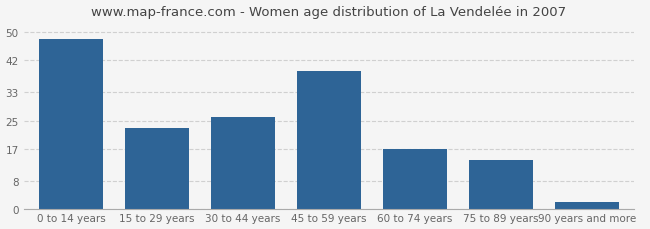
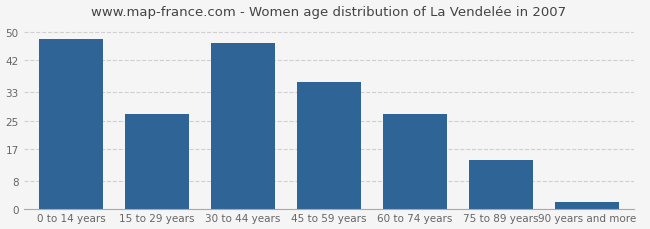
15 to 29 years: 23 -> 27
30 to 44 years: 26 -> 47
45 to 59 years: 39 -> 36
60 to 74 years: 17 -> 27
